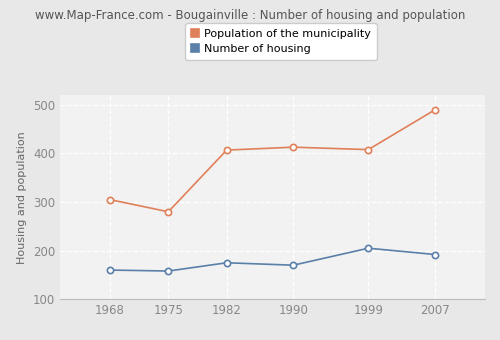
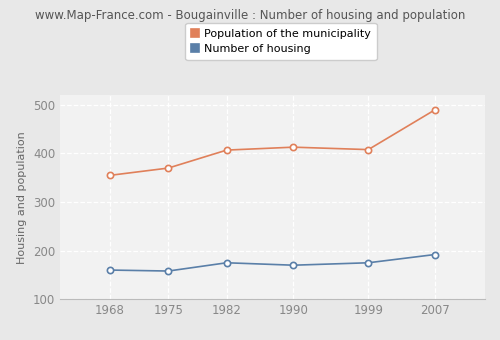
Population of the municipality/1968: 305 -> 355
Population of the municipality/1975: 280 -> 370
Number of housing/1999: 205 -> 175
